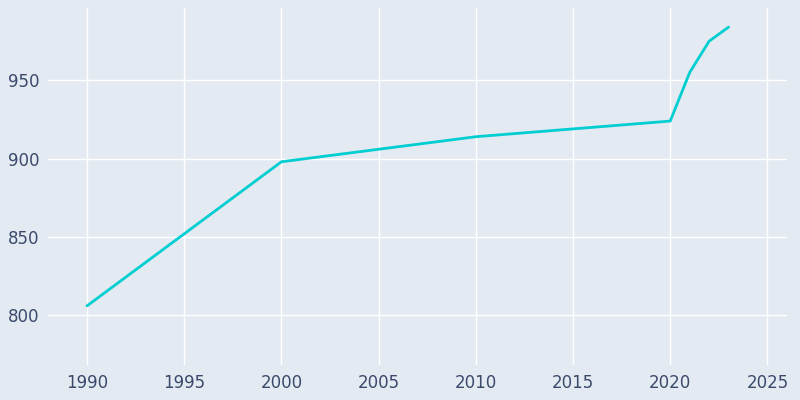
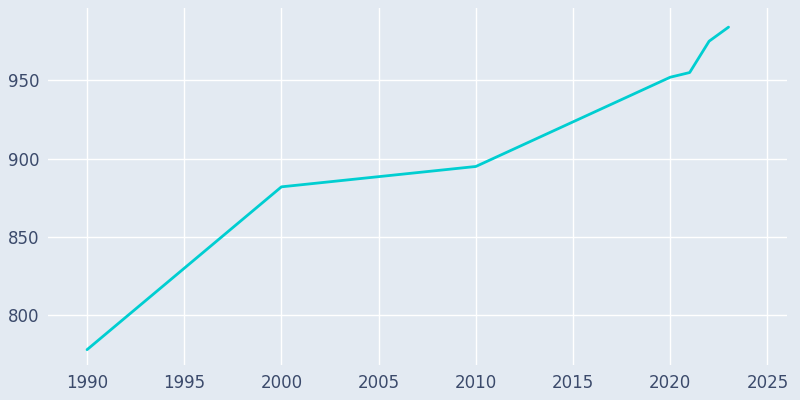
1990: 806 -> 778
2000: 898 -> 882
2010: 914 -> 895
2020: 924 -> 952
